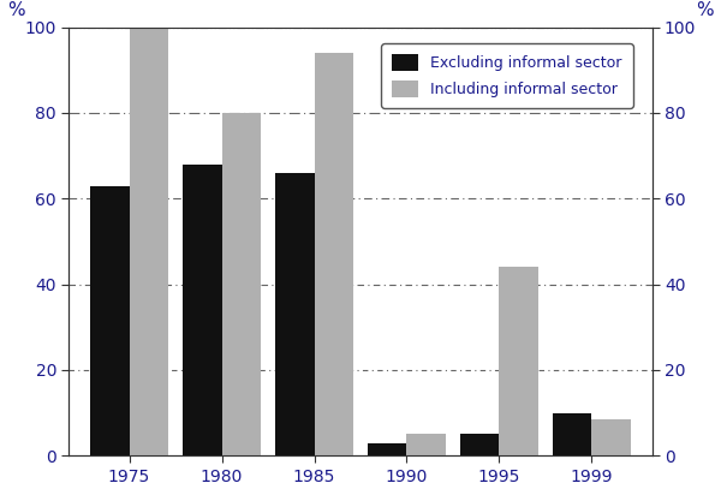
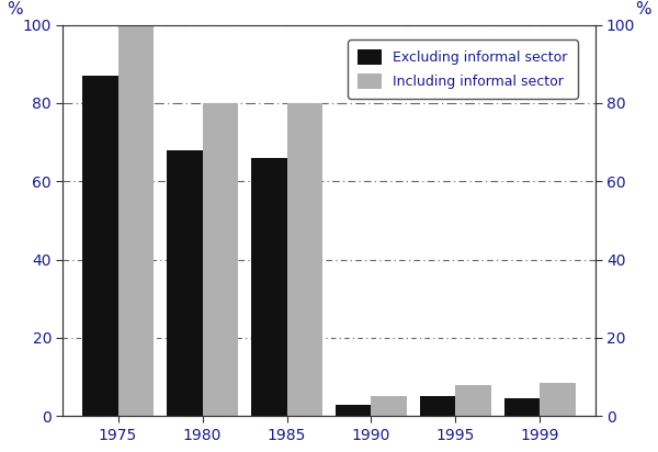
Excluding informal sector/1975: 63.0 -> 87.0
Including informal sector/1985: 94.0 -> 80.0
Including informal sector/1995: 44.0 -> 8.0
Excluding informal sector/1999: 10.0 -> 4.5
